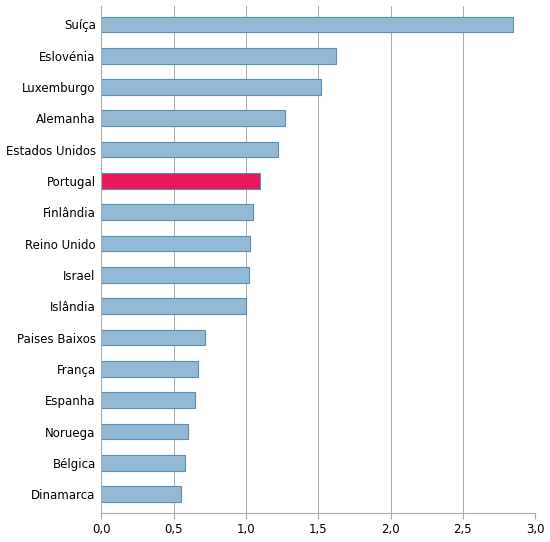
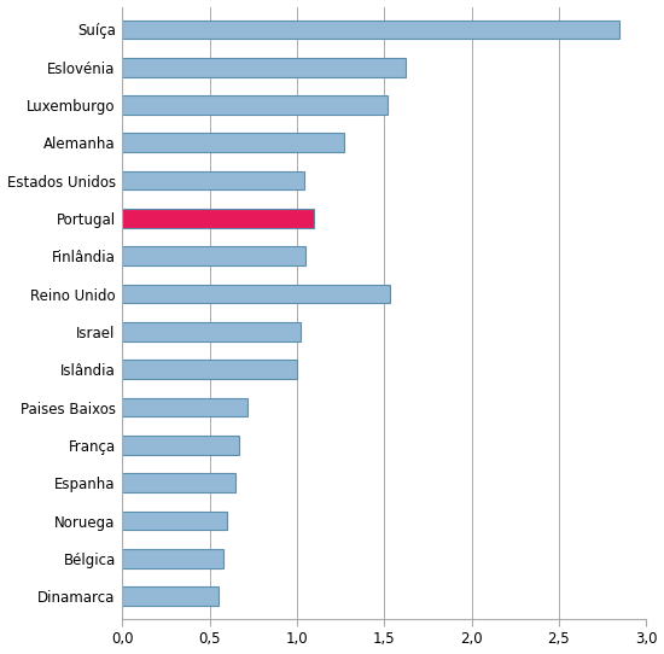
Estados Unidos: 1,22 -> 1,04
Reino Unido: 1,03 -> 1,53
